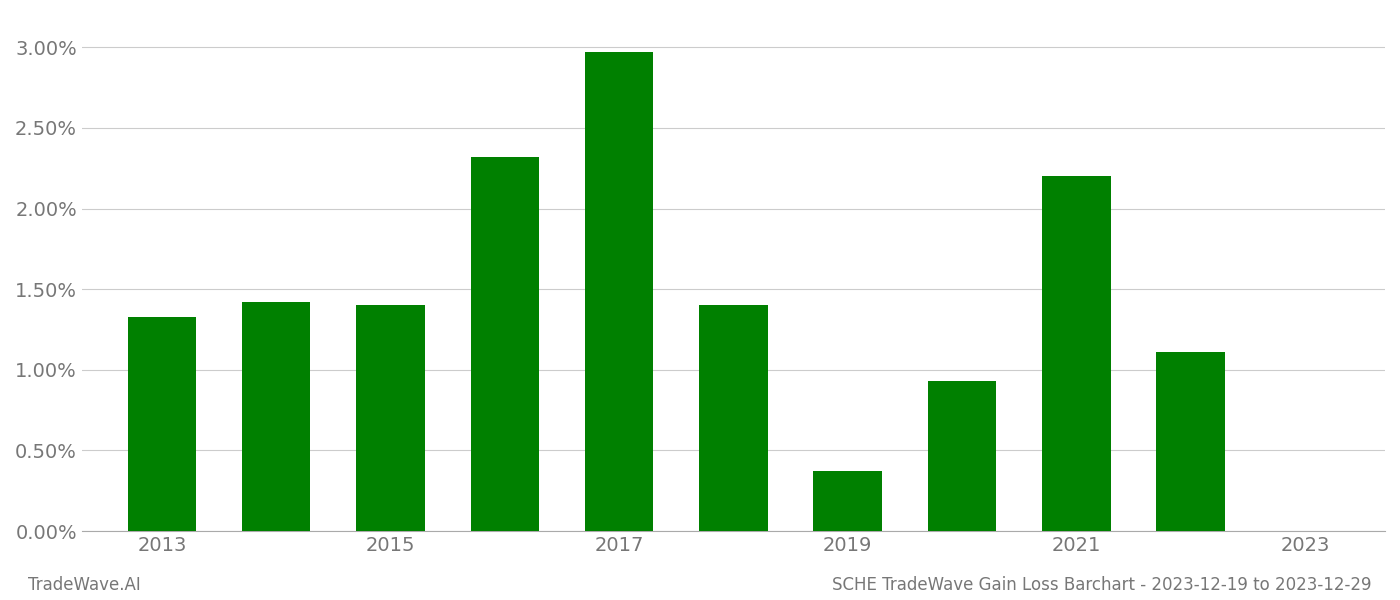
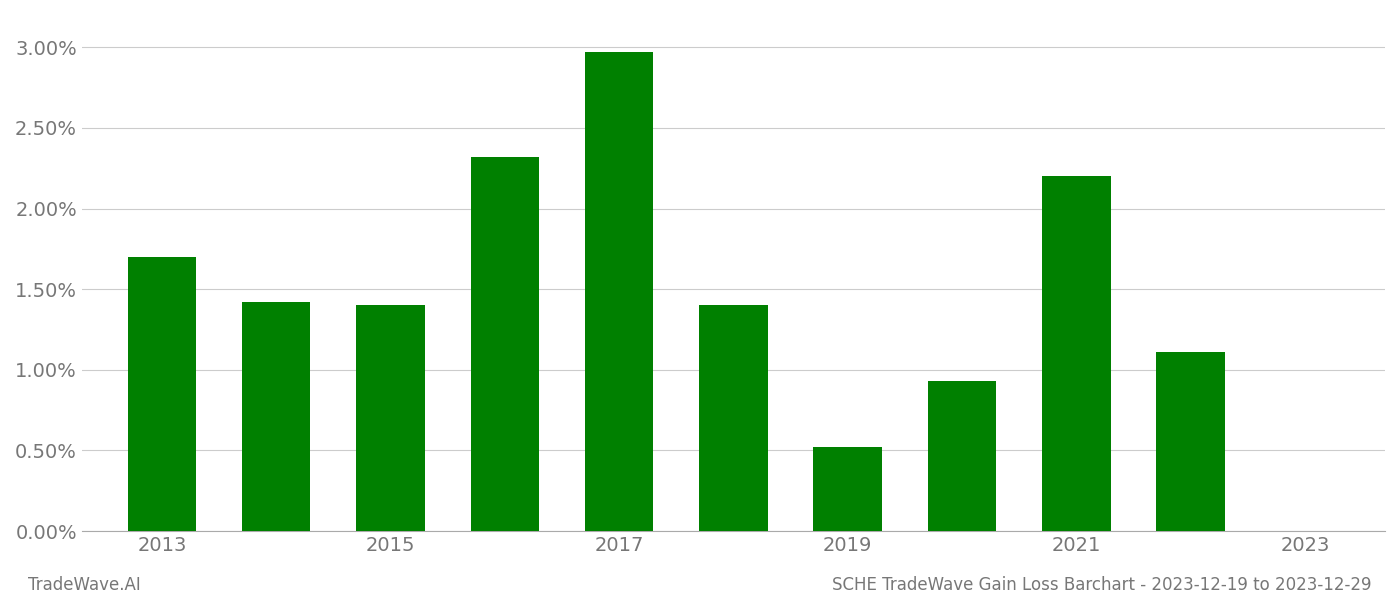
2013: 1.33% -> 1.70%
2019: 0.37% -> 0.52%
